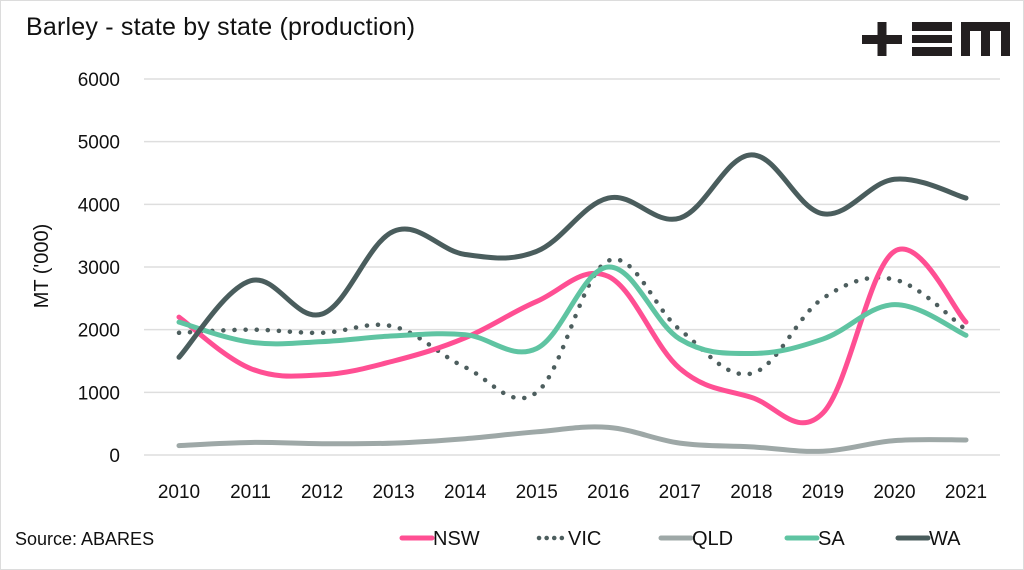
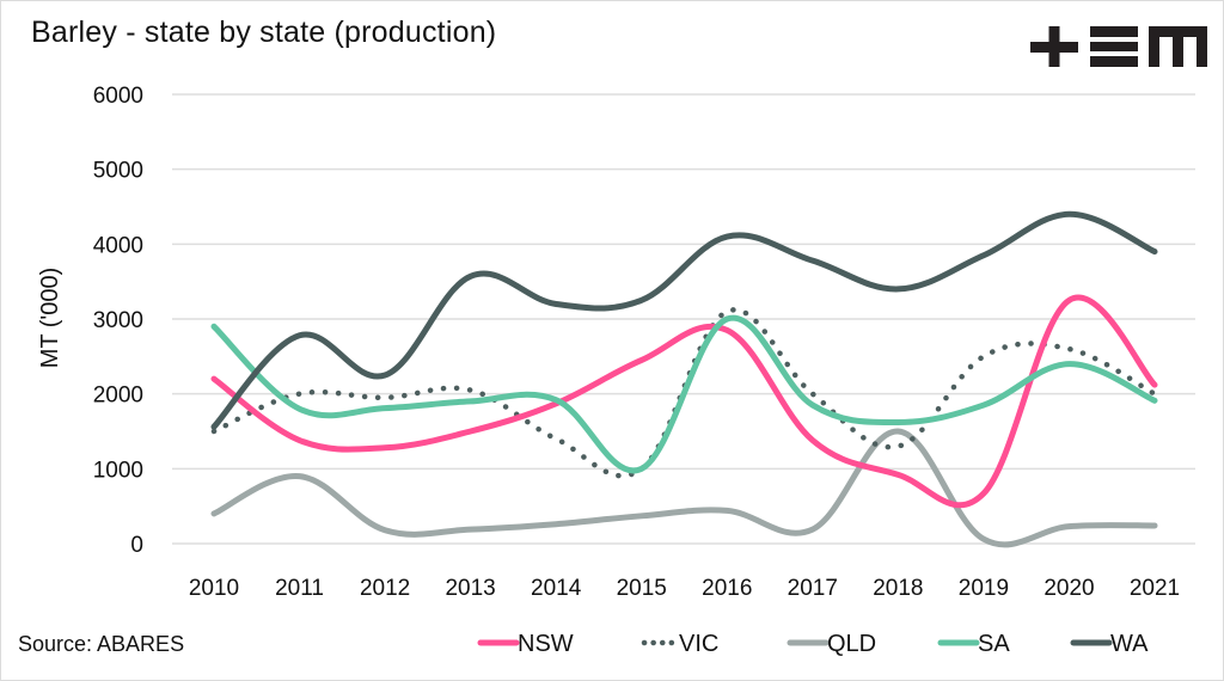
VIC/2010: 2000 -> 1500
QLD/2010: 200 -> 400
SA/2010: 2100 -> 2900
QLD/2011: 200 -> 900
SA/2015: 1700 -> 1000
QLD/2018: 100 -> 1500
WA/2018: 4800 -> 3400
VIC/2020: 2800 -> 2600
WA/2021: 4100 -> 3900
